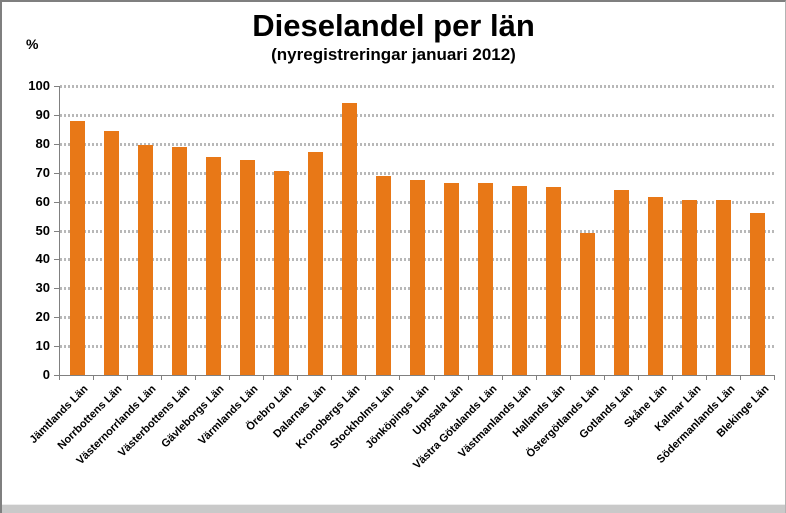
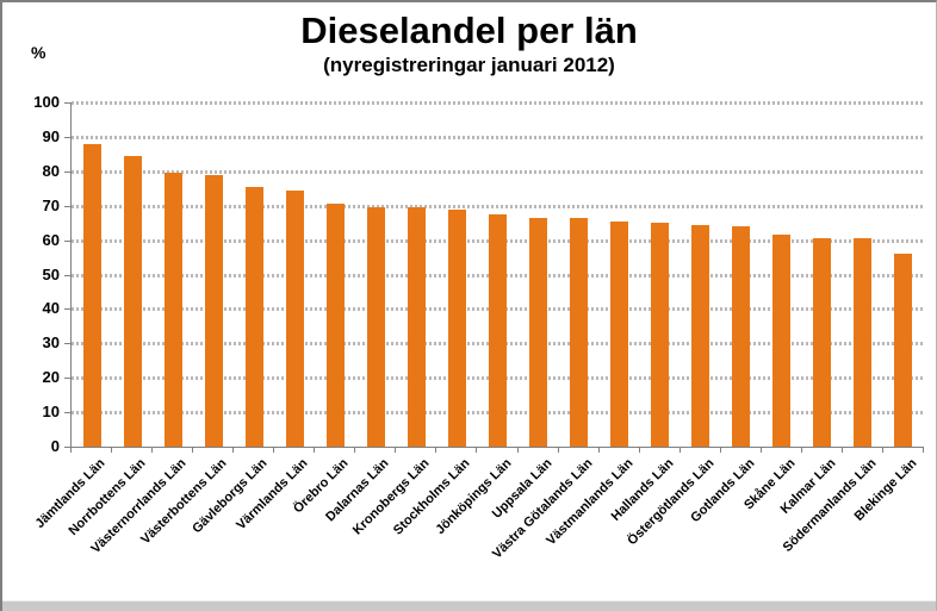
Dalarnas Län: 77 -> 70
Kronobergs Län: 94 -> 70
Östergötlands Län: 49 -> 64
